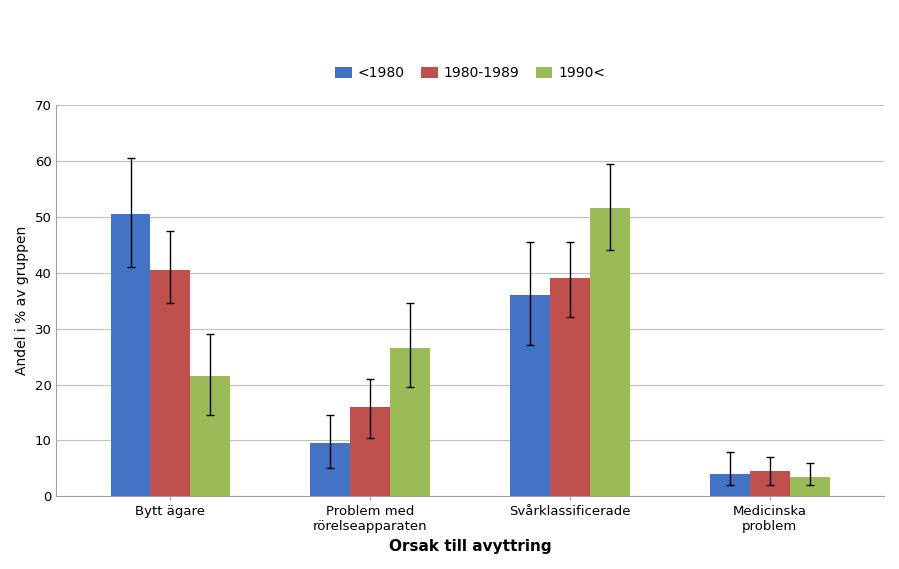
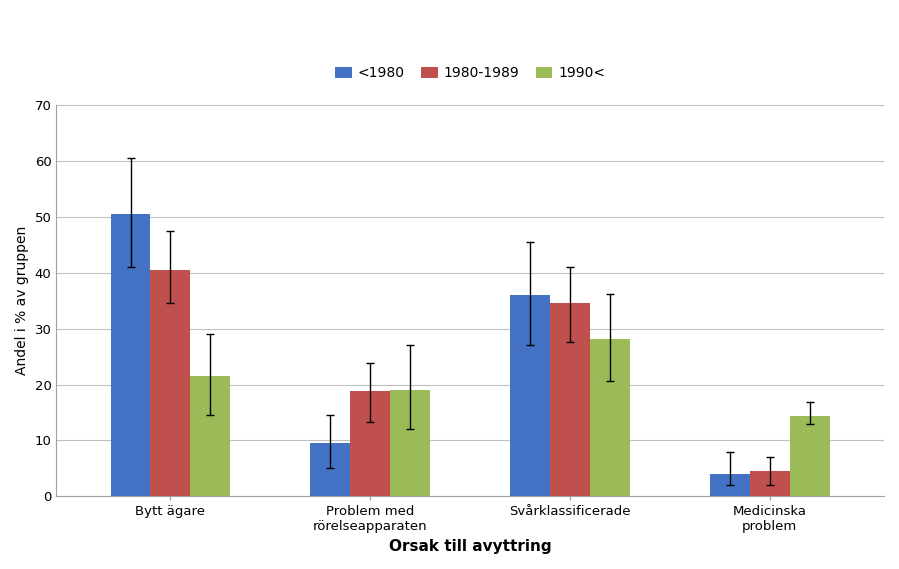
1980-1989/Problem med rörelseapparaten: 16.0 -> 18.8
1990</Problem med rörelseapparaten: 26.5 -> 19.0
1980-1989/Svårklassificerade: 39.0 -> 34.6
1990</Svårklassificerade: 51.5 -> 28.2
1990</Medicinska problem: 3.5 -> 14.4
